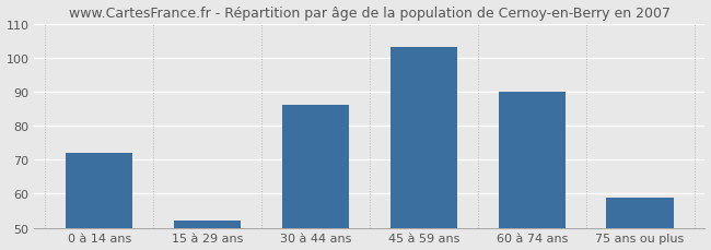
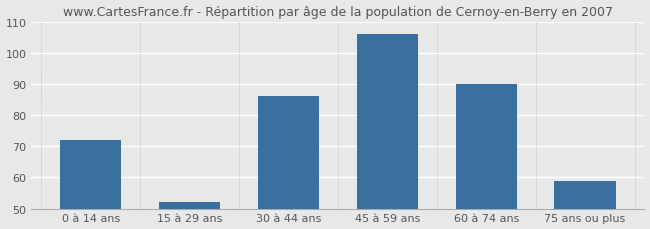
45 à 59 ans: 103 -> 106
